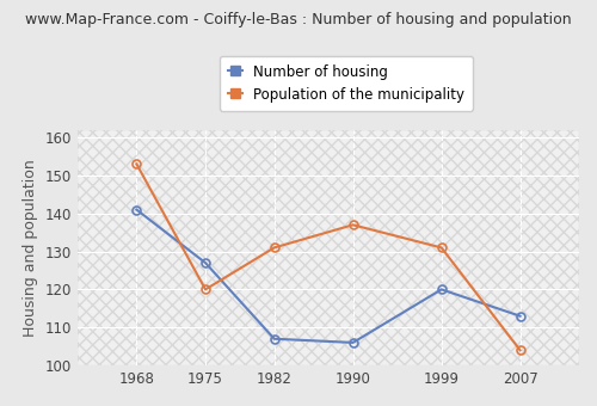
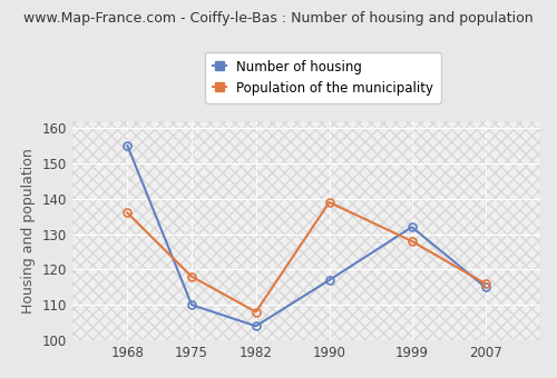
Number of housing/1968: 141 -> 155
Population of the municipality/1968: 153 -> 136
Number of housing/1975: 127 -> 110
Population of the municipality/1975: 120 -> 118
Number of housing/1982: 107 -> 104
Population of the municipality/1982: 131 -> 108
Number of housing/1990: 106 -> 117
Population of the municipality/1990: 137 -> 139
Number of housing/1999: 120 -> 132
Population of the municipality/1999: 131 -> 128
Number of housing/2007: 113 -> 115
Population of the municipality/2007: 104 -> 116
